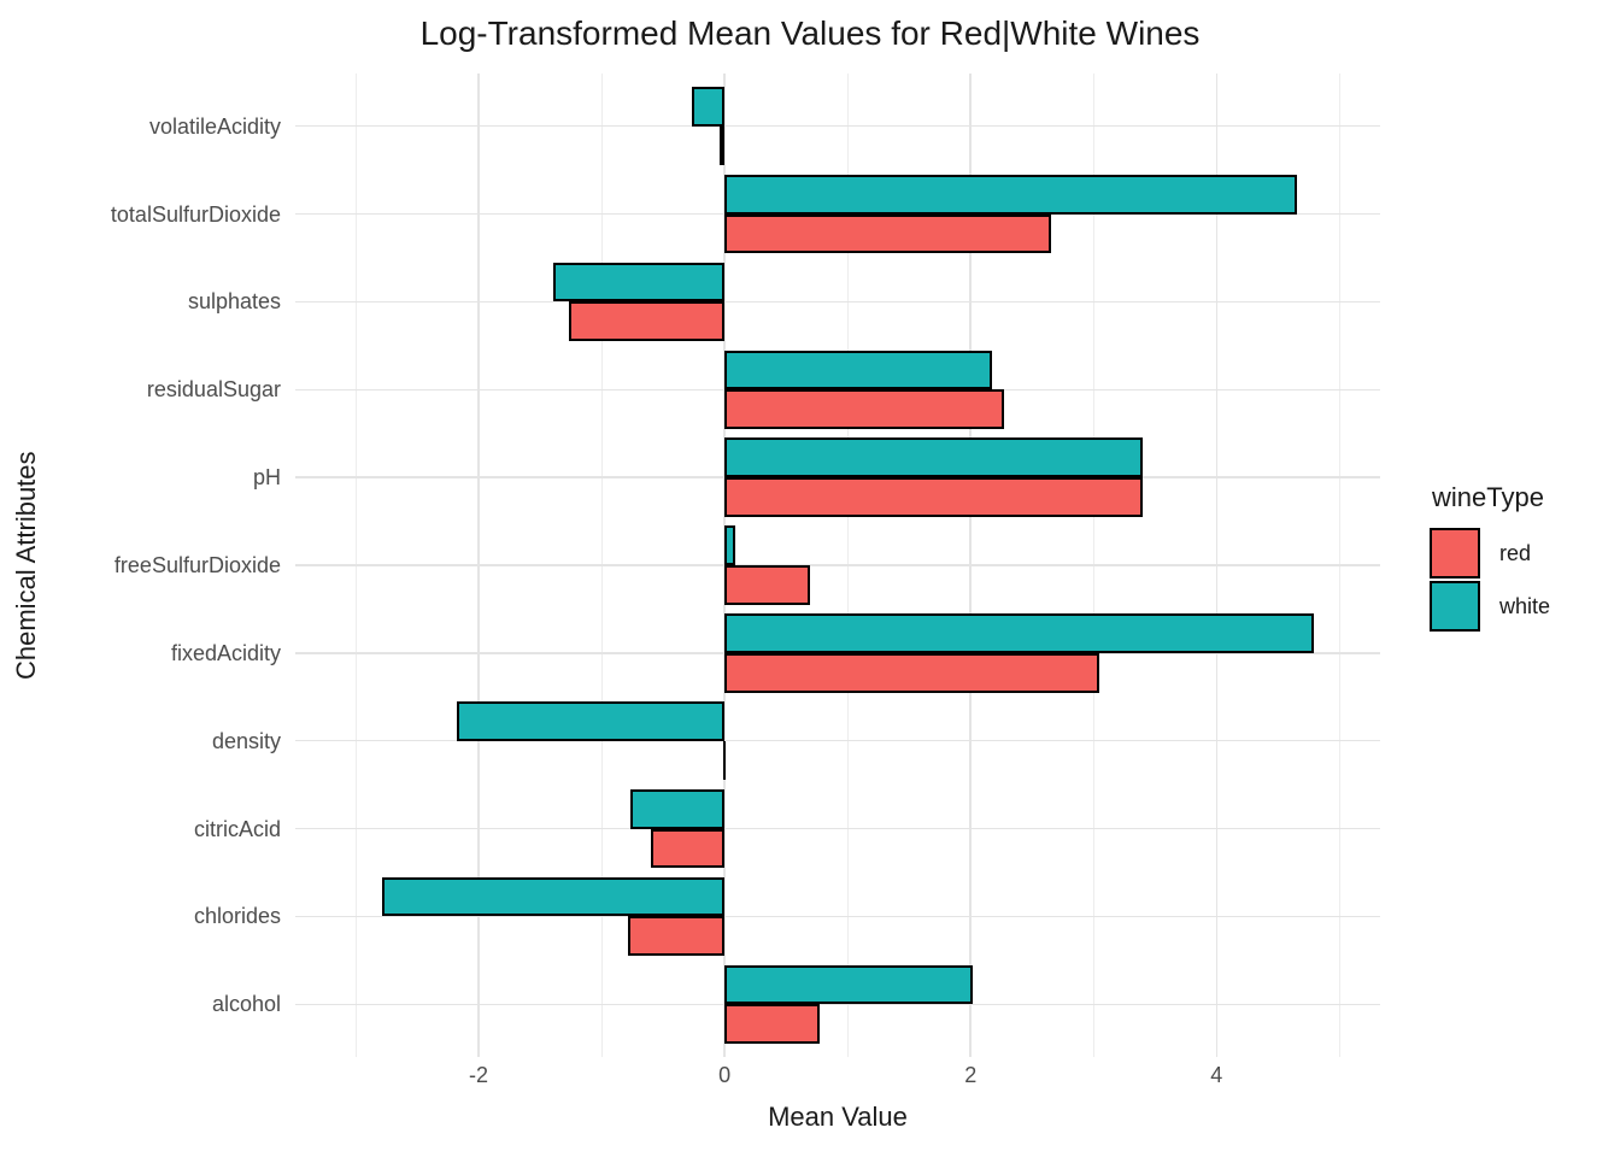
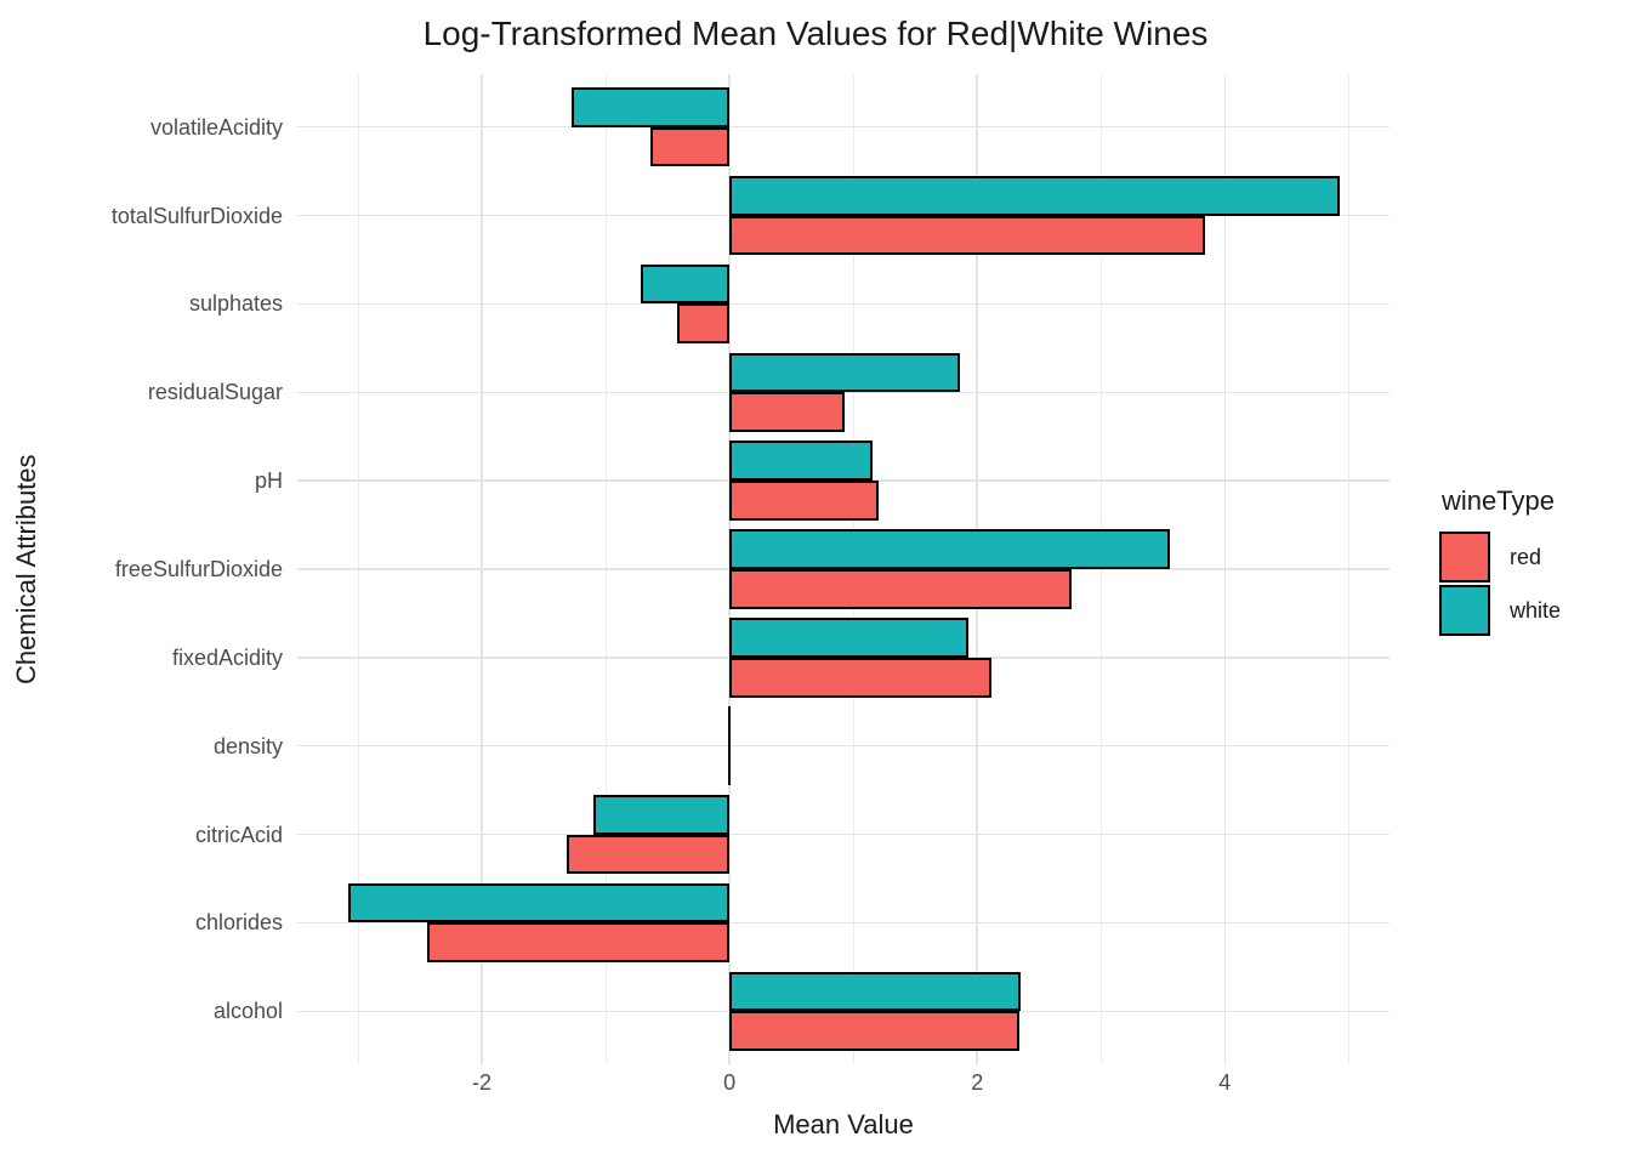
red/volatileAcidity: -0.04 -> -0.64
white/volatileAcidity: -0.27 -> -1.28
red/totalSulfurDioxide: 2.65 -> 3.84
white/totalSulfurDioxide: 4.65 -> 4.93
red/sulphates: -1.27 -> -0.42
white/sulphates: -1.39 -> -0.72
red/residualSugar: 2.27 -> 0.93
white/residualSugar: 2.17 -> 1.86
red/pH: 3.40 -> 1.20
white/pH: 3.40 -> 1.16
red/freeSulfurDioxide: 0.69 -> 2.76
white/freeSulfurDioxide: 0.09 -> 3.56
red/fixedAcidity: 3.05 -> 2.12
white/fixedAcidity: 4.79 -> 1.93
white/density: -2.18 -> -0.01
red/citricAcid: -0.60 -> -1.31
white/citricAcid: -0.77 -> -1.10
red/chlorides: -0.79 -> -2.44
white/chlorides: -2.78 -> -3.08
red/alcohol: 0.77 -> 2.34
white/alcohol: 2.02 -> 2.35
